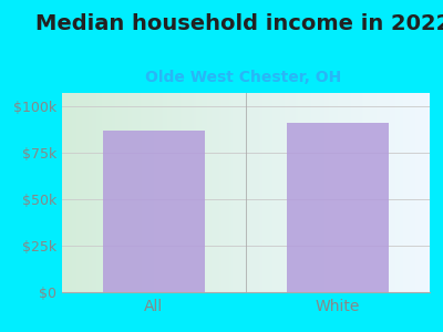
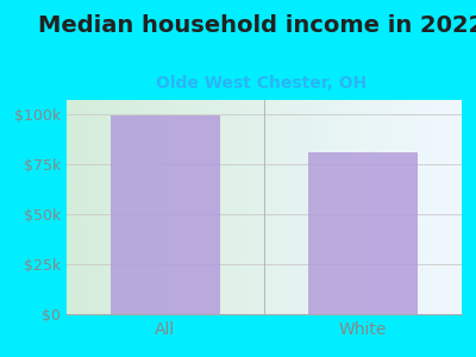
All: $87k -> $99k
White: $91k -> $81k
